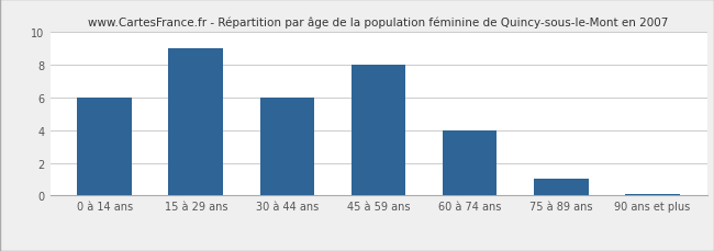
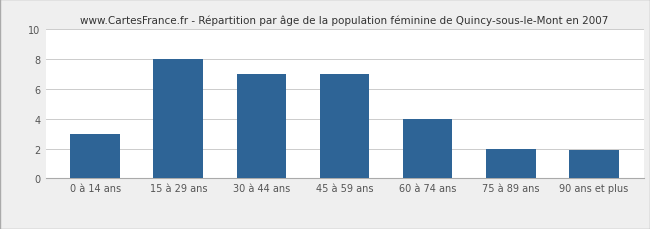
0 à 14 ans: 6.0 -> 3.0
15 à 29 ans: 9.0 -> 8.0
30 à 44 ans: 6.0 -> 7.0
45 à 59 ans: 8.0 -> 7.0
75 à 89 ans: 1.0 -> 2.0
90 ans et plus: 0.1 -> 1.9
